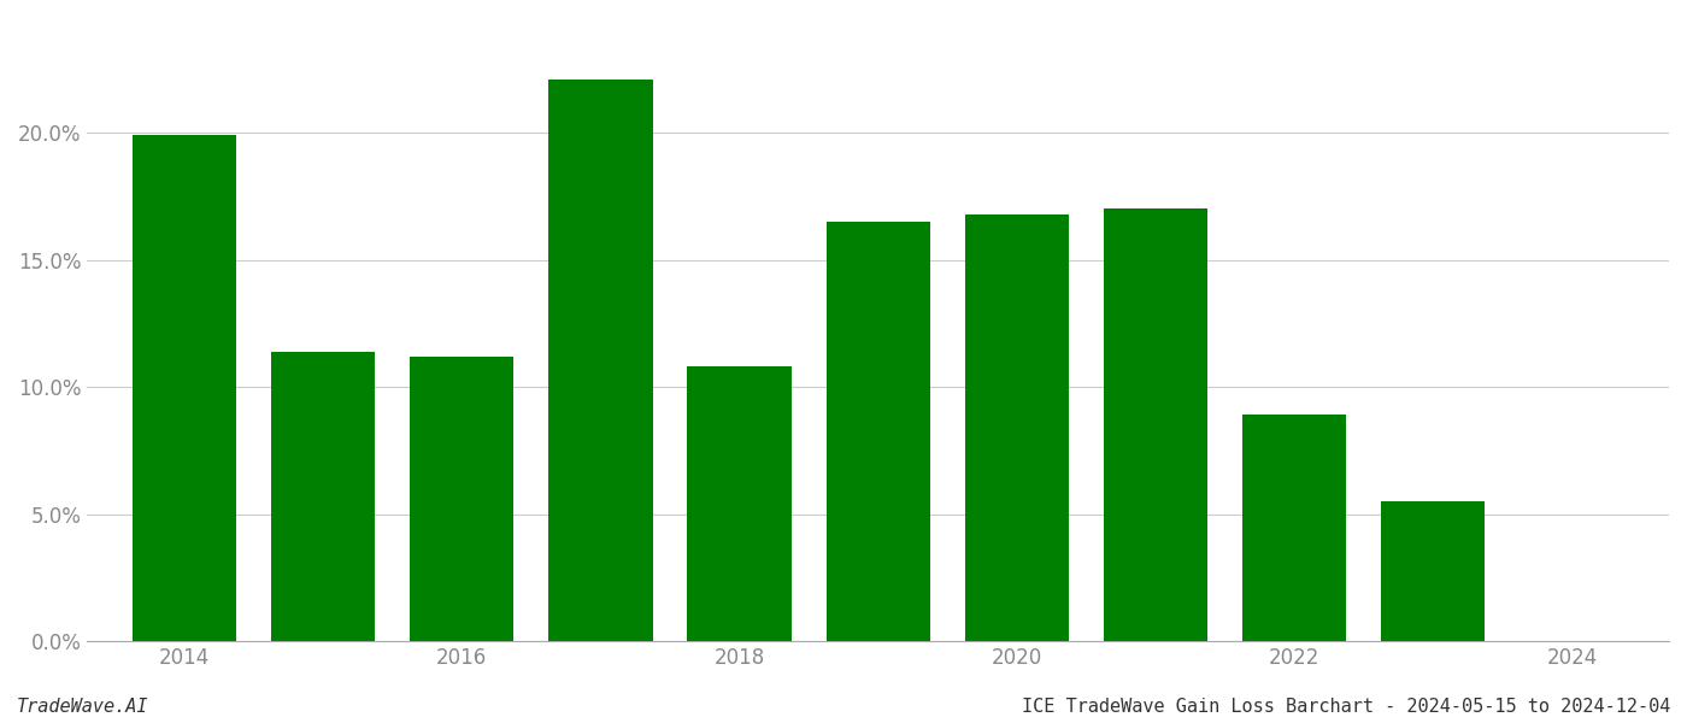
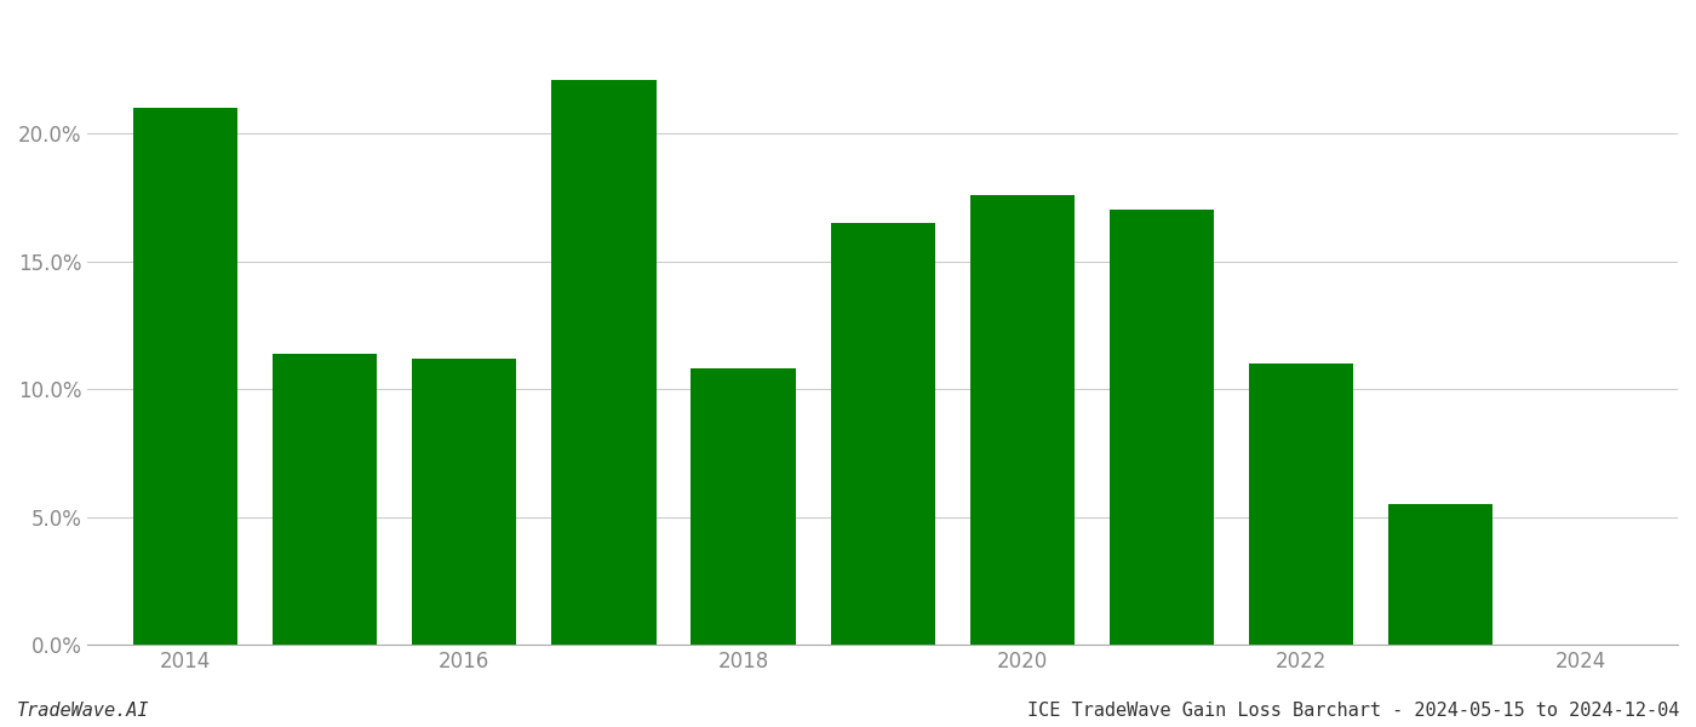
2014: 19.9% -> 21.0%
2020: 16.8% -> 17.6%
2022: 8.9% -> 11.0%
